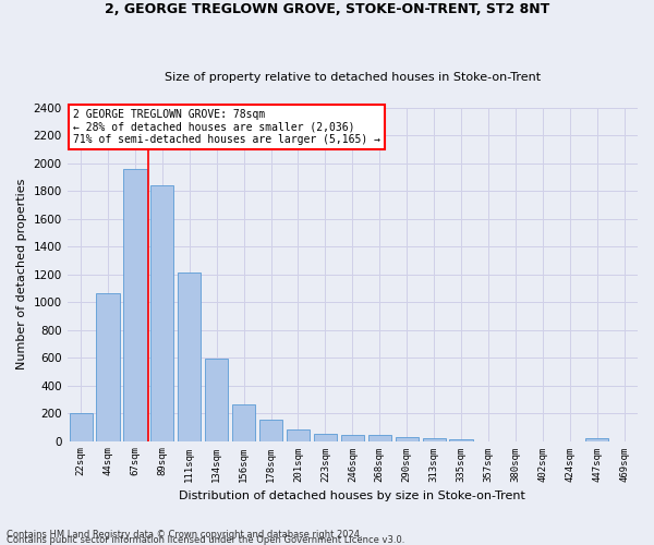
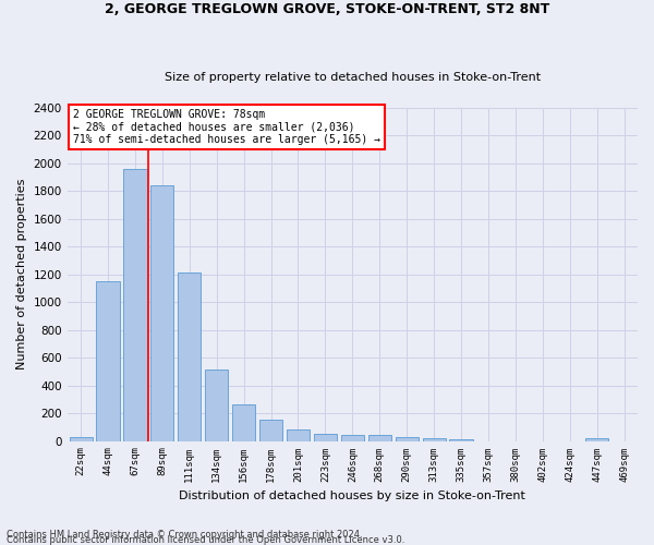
22sqm: 200 -> 30
44sqm: 1060 -> 1150
134sqm: 590 -> 520
